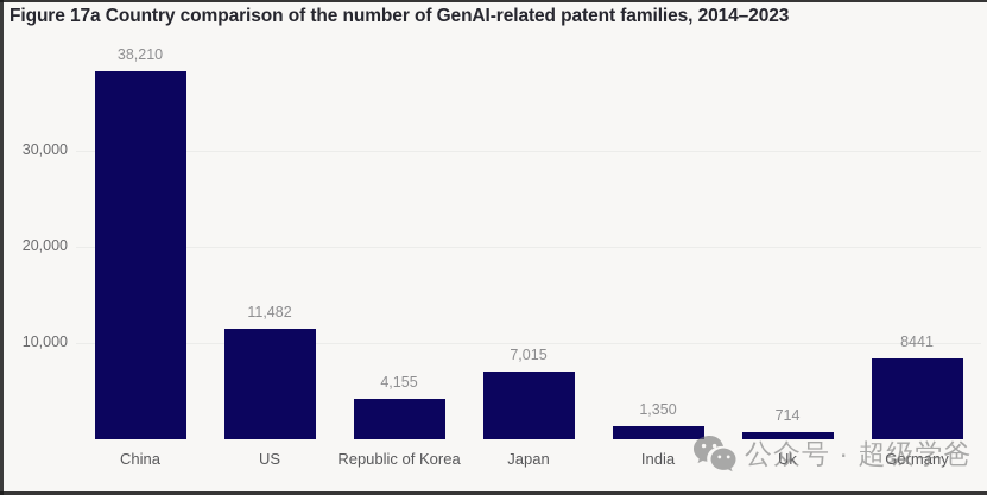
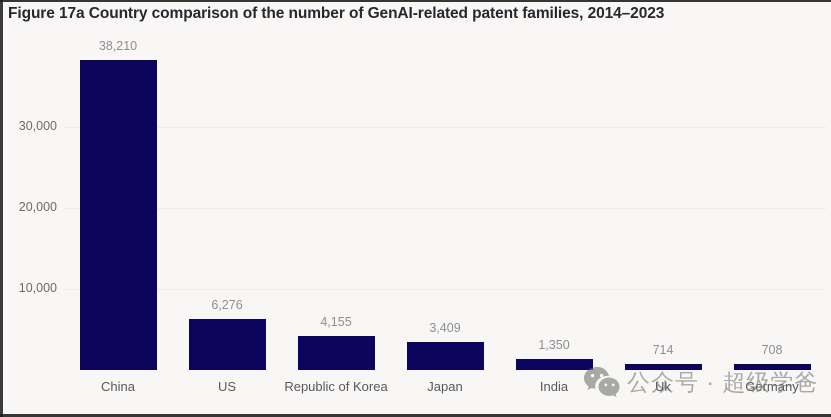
US: 11,482 -> 6,276
Japan: 7,015 -> 3,409
Germany: 8441 -> 708
